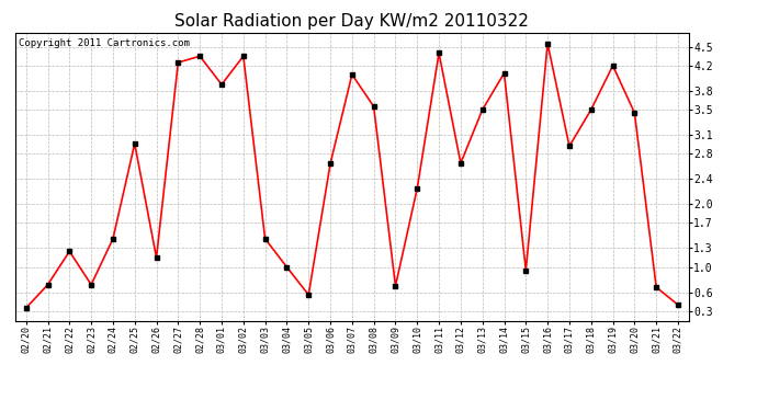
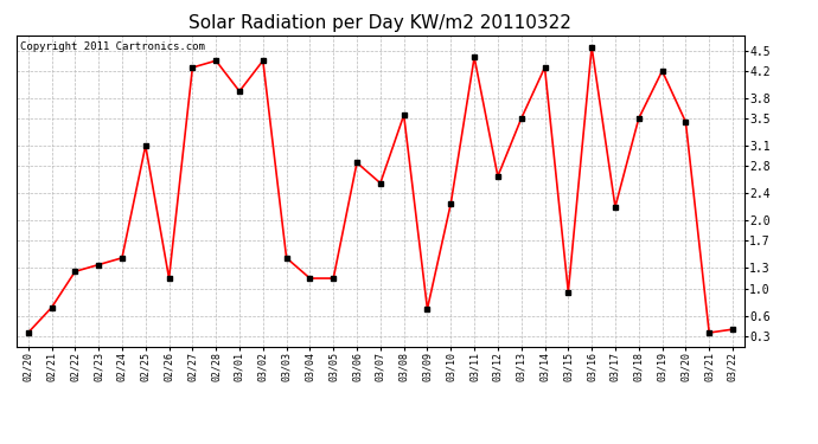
02/23: 0.72 -> 1.35
02/25: 2.96 -> 3.10
03/04: 1.00 -> 1.15
03/05: 0.56 -> 1.15
03/06: 2.64 -> 2.85
03/07: 4.06 -> 2.55
03/14: 4.08 -> 4.25
03/17: 2.92 -> 2.20
03/21: 0.68 -> 0.35
